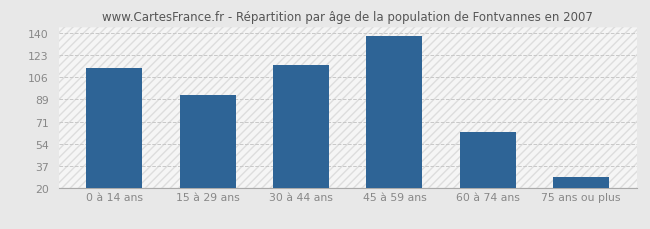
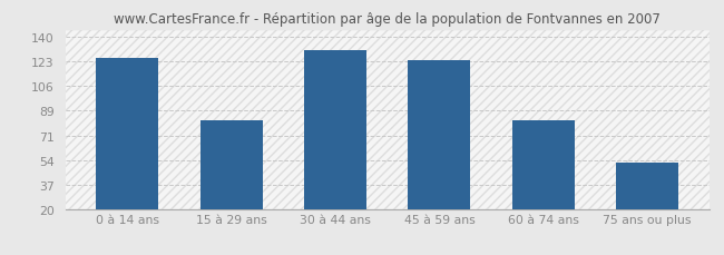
0 à 14 ans: 113 -> 125
15 à 29 ans: 92 -> 82
30 à 44 ans: 115 -> 131
45 à 59 ans: 138 -> 124
60 à 74 ans: 63 -> 82
75 ans ou plus: 28 -> 52
